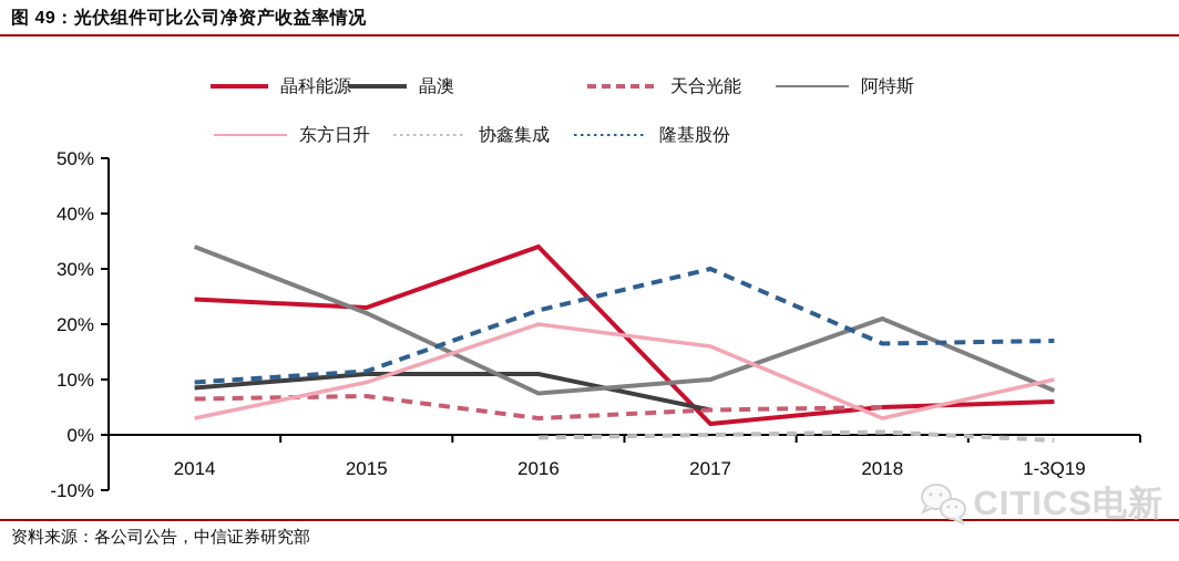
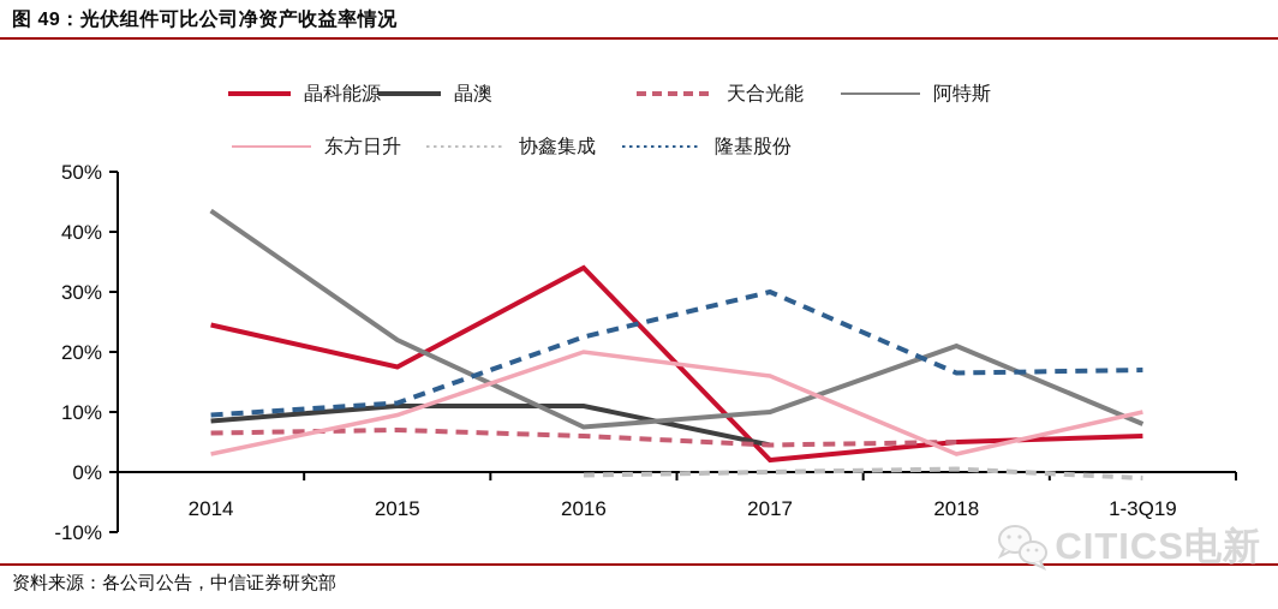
阿特斯/2014: 34% -> 44%
晶科能源/2015: 23% -> 18%
天合光能/2016: 3% -> 6%
